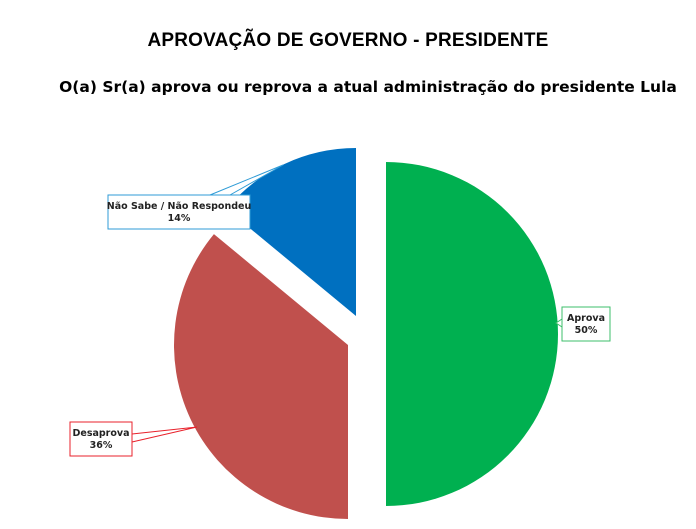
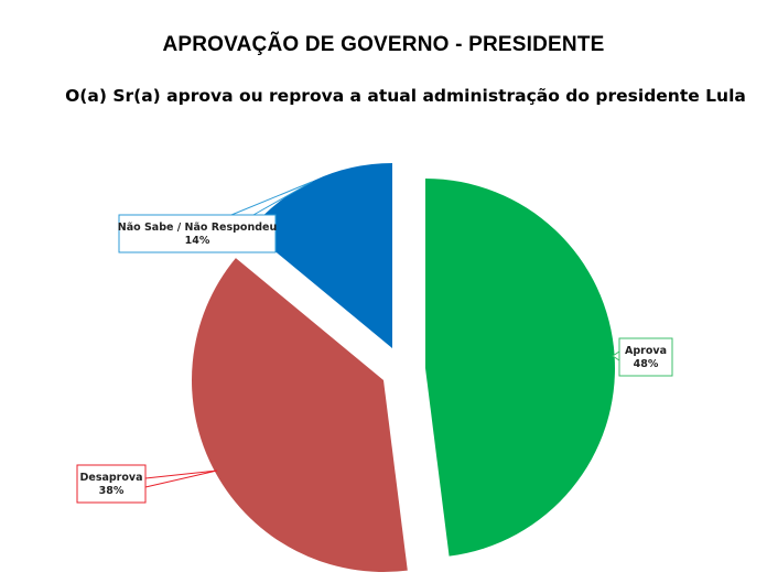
Aprova: 50% -> 48%
Desaprova: 36% -> 38%
